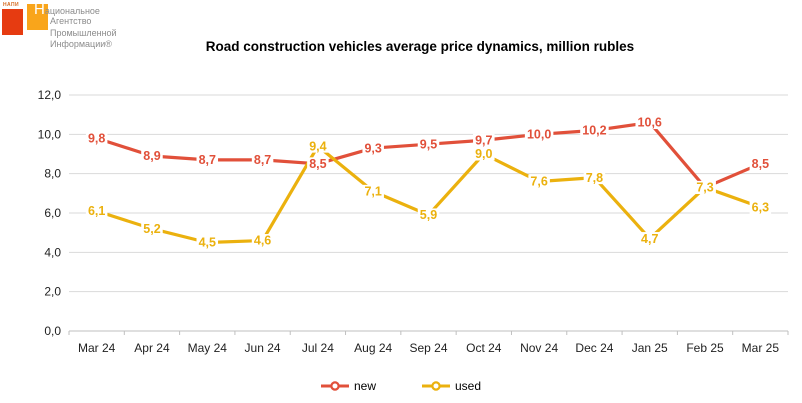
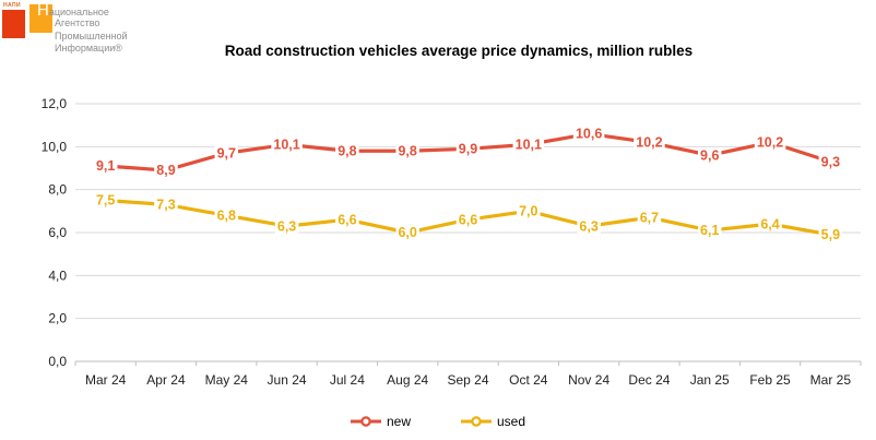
new/Mar 24: 9,8 -> 9,1
used/Mar 24: 6,1 -> 7,5
used/Apr 24: 5,2 -> 7,3
new/May 24: 8,7 -> 9,7
used/May 24: 4,5 -> 6,8
new/Jun 24: 8,7 -> 10,1
used/Jun 24: 4,6 -> 6,3
new/Jul 24: 8,5 -> 9,8
used/Jul 24: 9,4 -> 6,6
new/Aug 24: 9,3 -> 9,8
used/Aug 24: 7,1 -> 6,0
new/Sep 24: 9,5 -> 9,9
used/Sep 24: 5,9 -> 6,6
new/Oct 24: 9,7 -> 10,1
used/Oct 24: 9,0 -> 7,0
new/Nov 24: 10,0 -> 10,6
used/Nov 24: 7,6 -> 6,3
used/Dec 24: 7,8 -> 6,7
new/Jan 25: 10,6 -> 9,6
used/Jan 25: 4,7 -> 6,1
new/Feb 25: 7,3 -> 10,2
used/Feb 25: 7,3 -> 6,4
new/Mar 25: 8,5 -> 9,3
used/Mar 25: 6,3 -> 5,9
